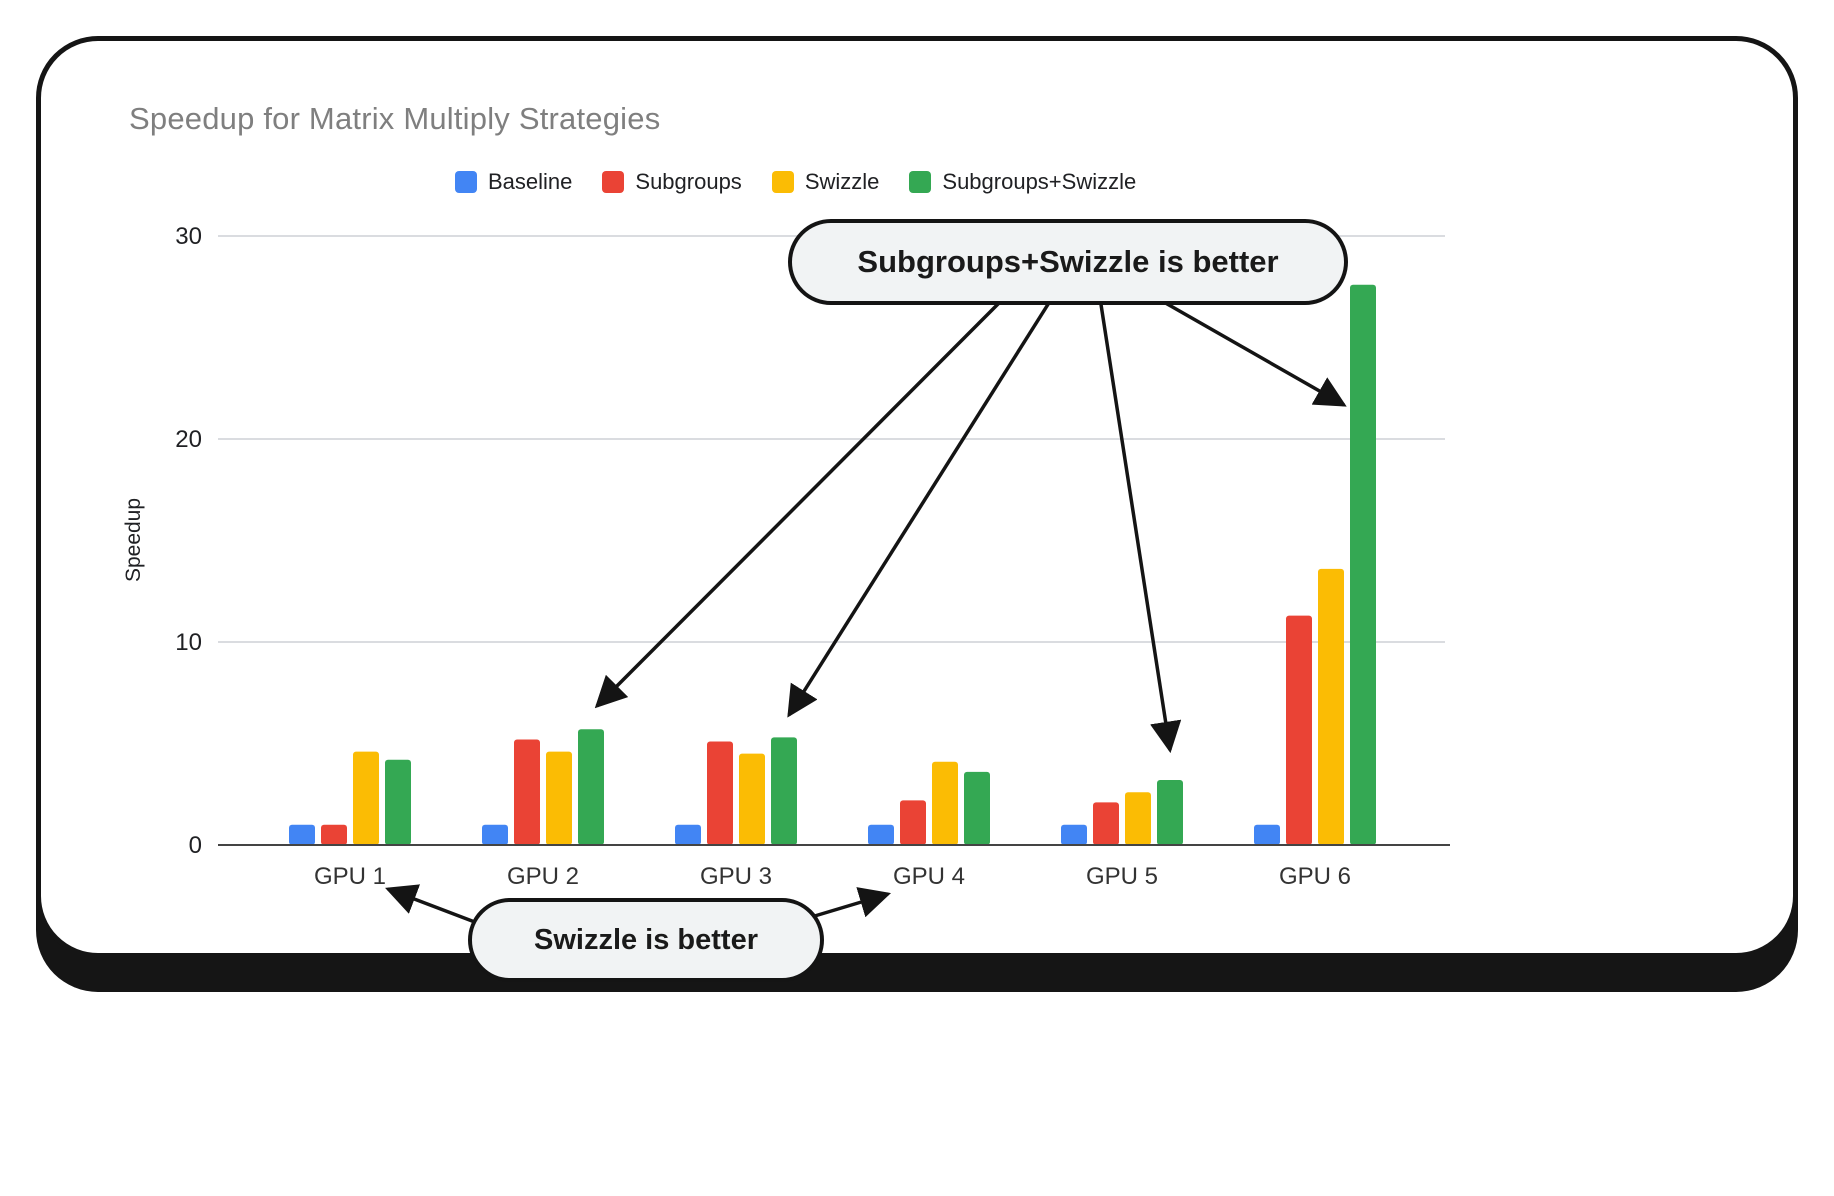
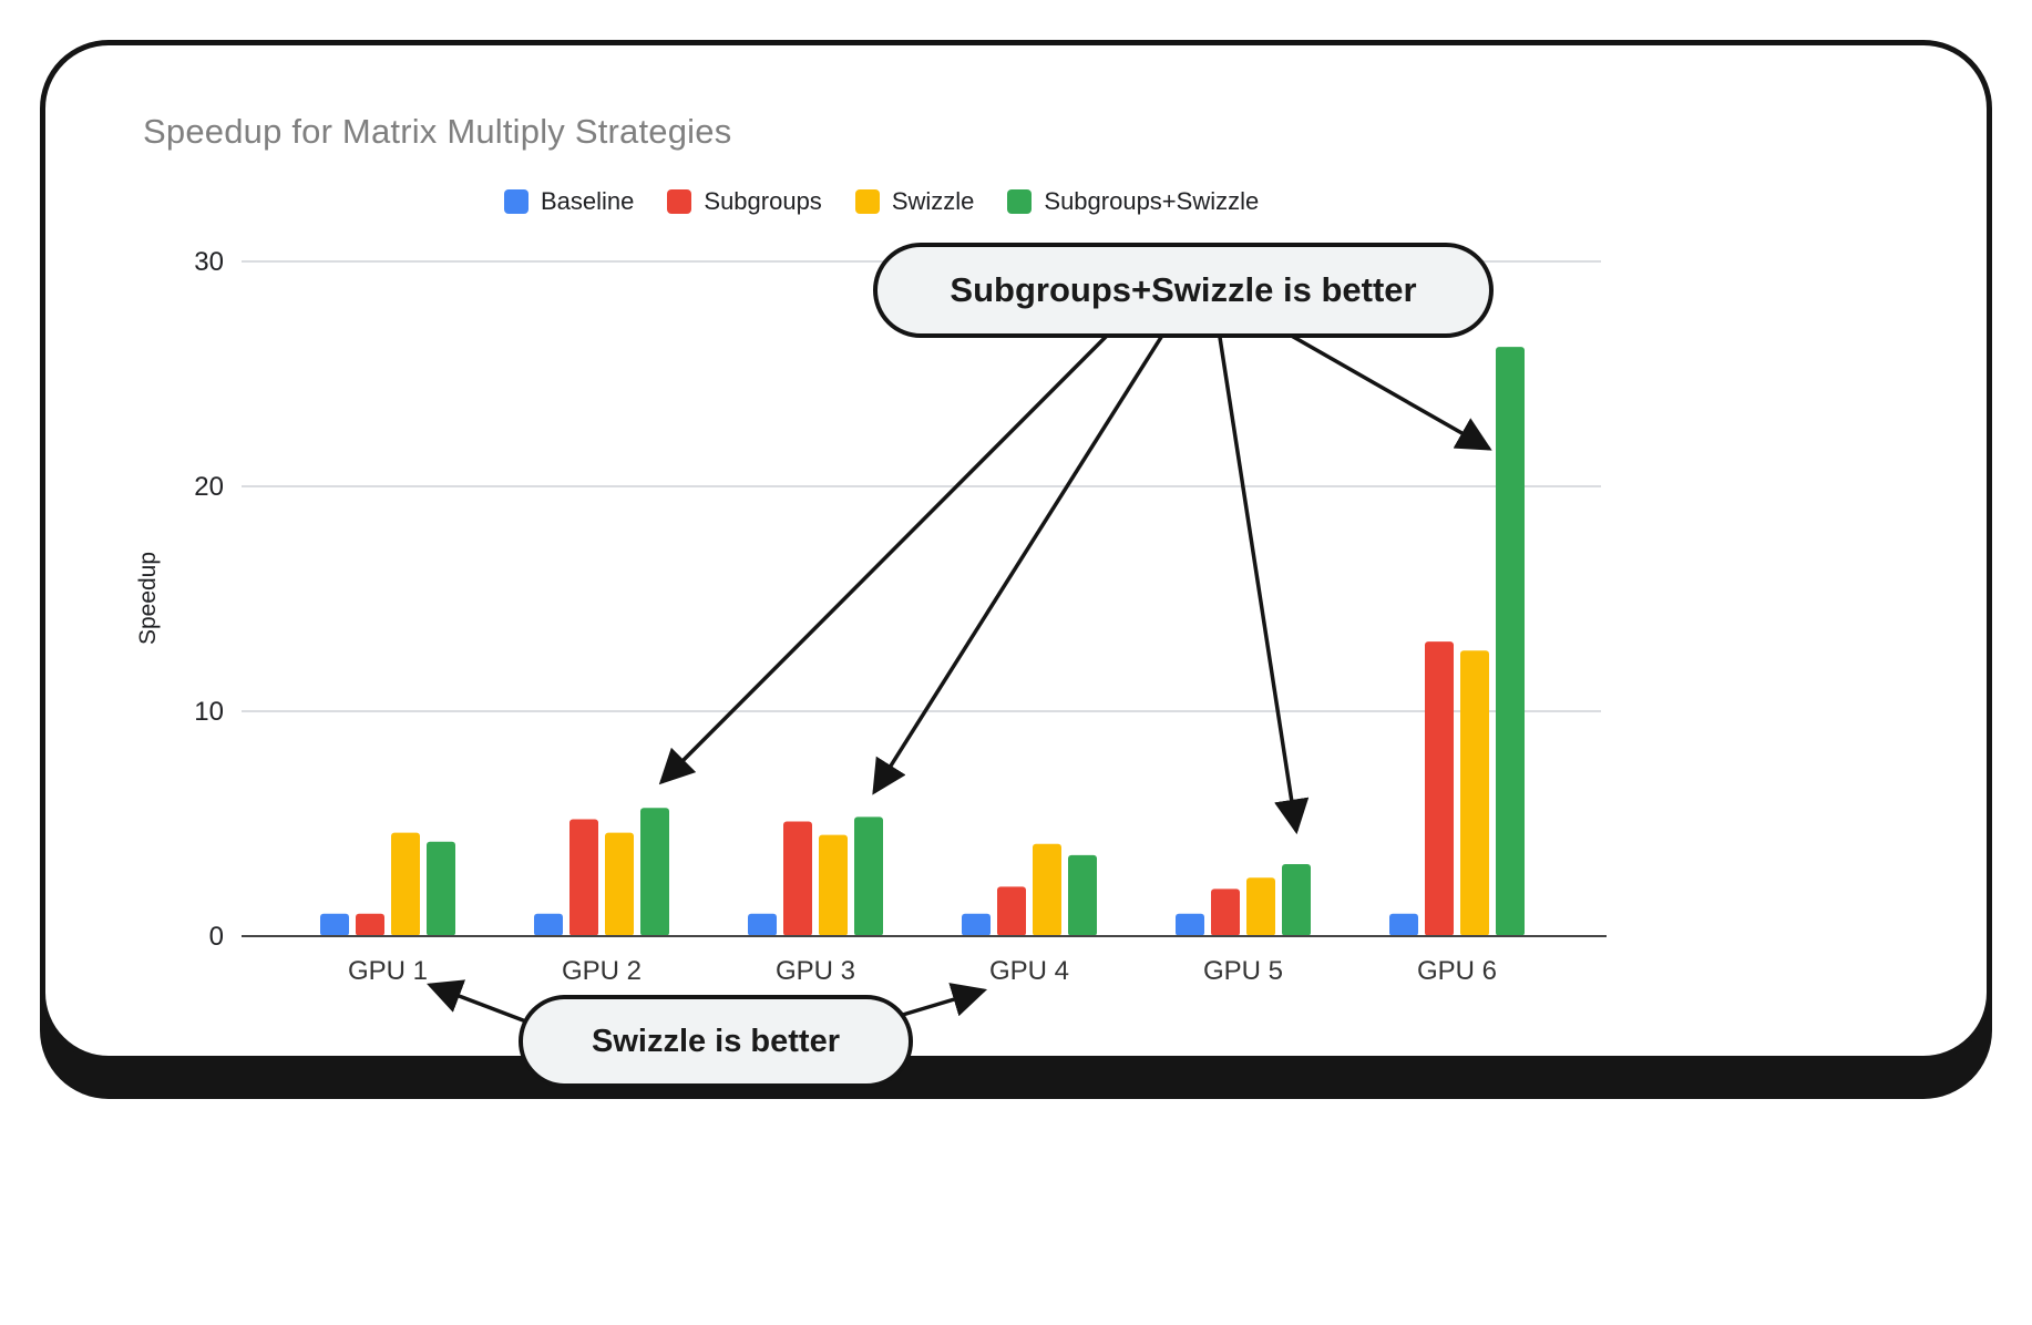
Subgroups/GPU 6: 11.3 -> 13.1
Swizzle/GPU 6: 13.6 -> 12.7
Subgroups+Swizzle/GPU 6: 27.6 -> 26.2
